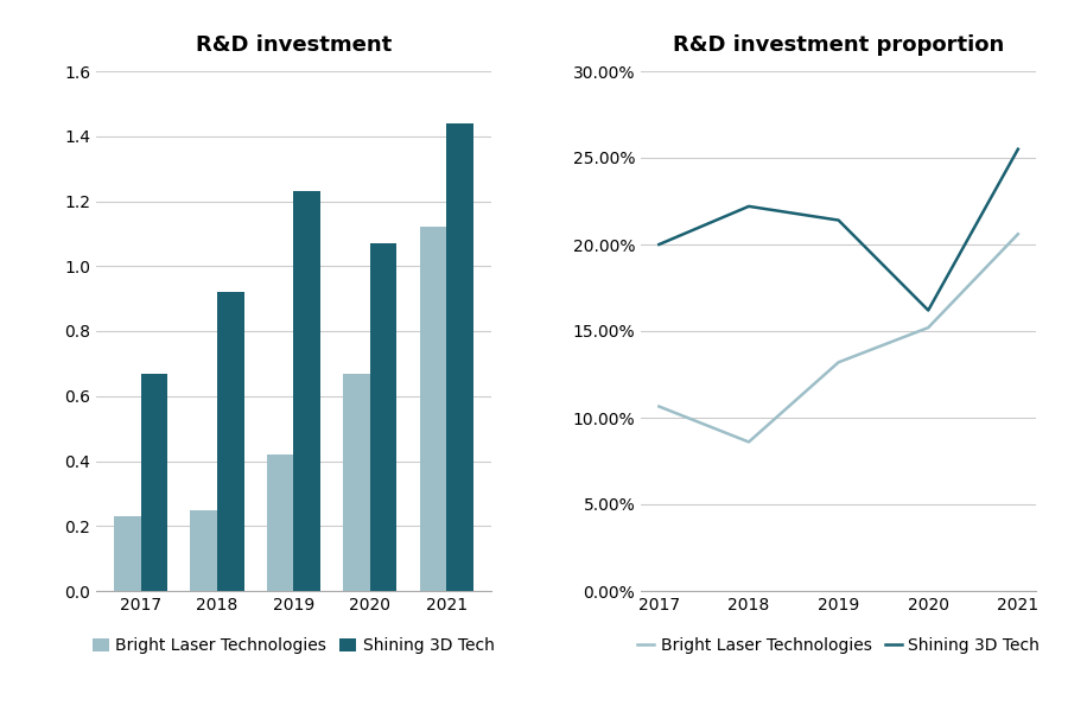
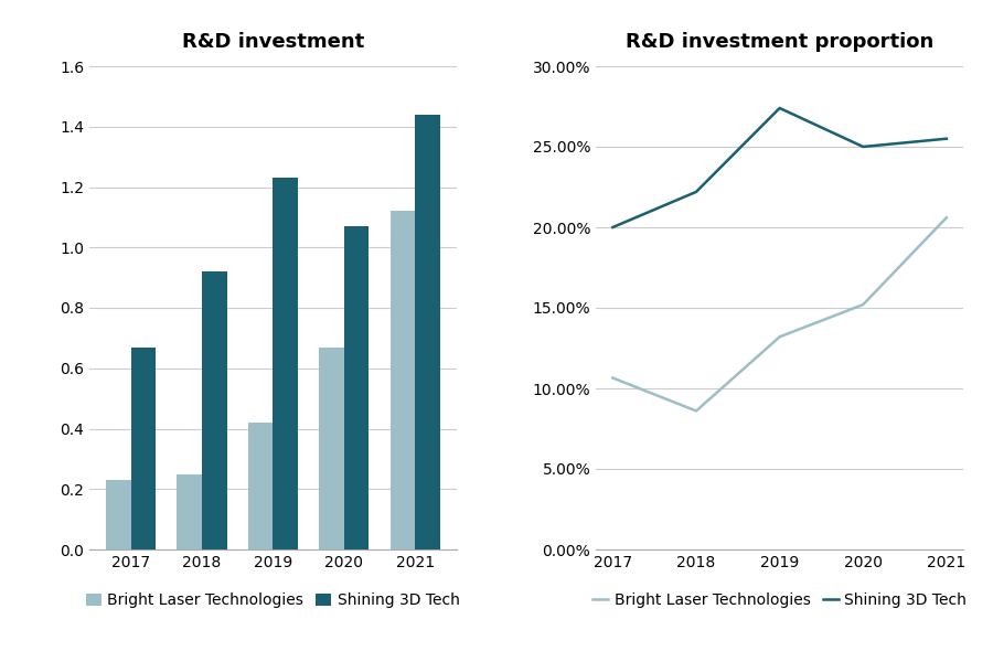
R&D investment proportion/Shining 3D Tech/2019: 21.4% -> 27.4%
R&D investment proportion/Shining 3D Tech/2020: 16.2% -> 25.0%
